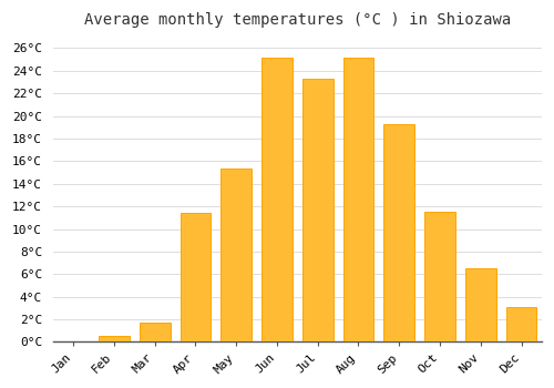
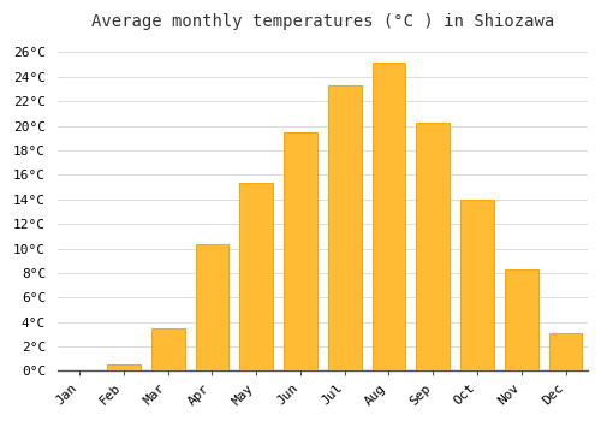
Mar: 1.7°C -> 3.5°C
Apr: 11.4°C -> 10.3°C
Jun: 25.2°C -> 19.5°C
Sep: 19.3°C -> 20.3°C
Oct: 11.5°C -> 14.0°C
Nov: 6.5°C -> 8.3°C
